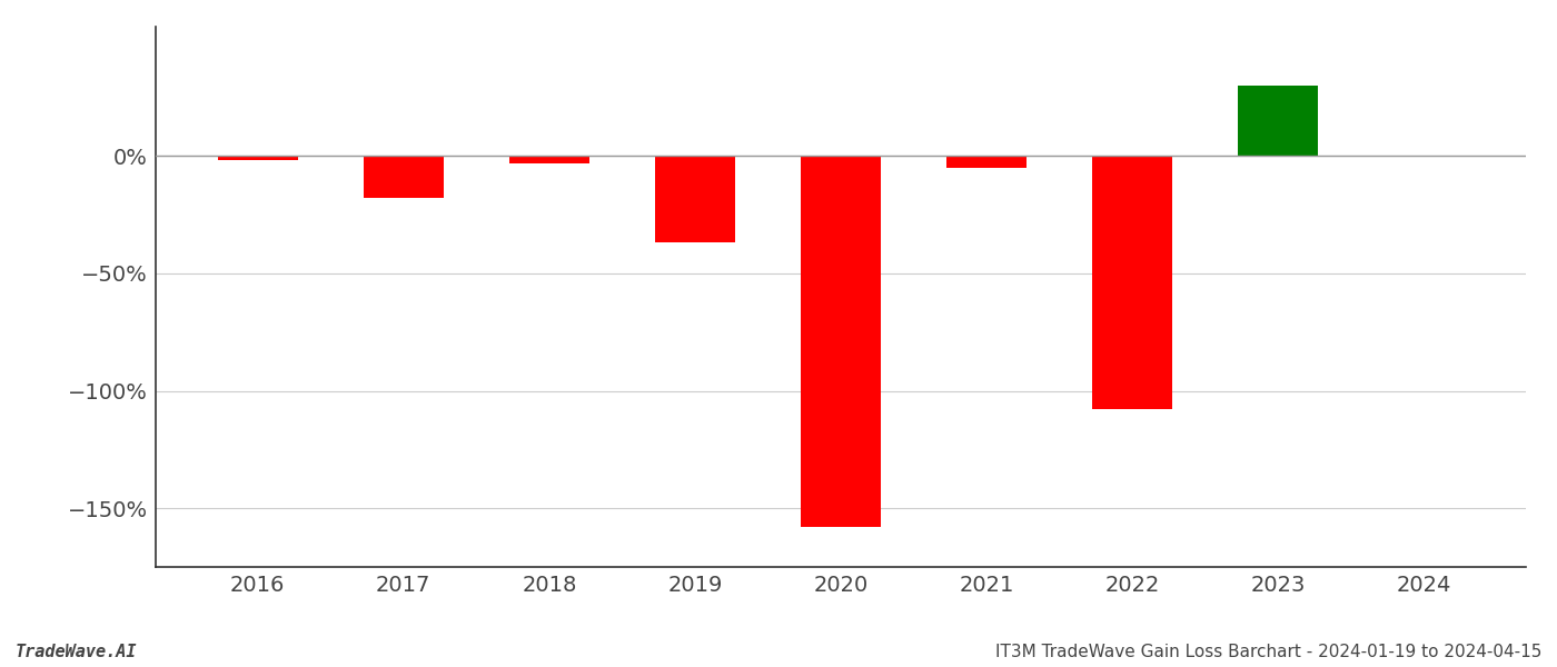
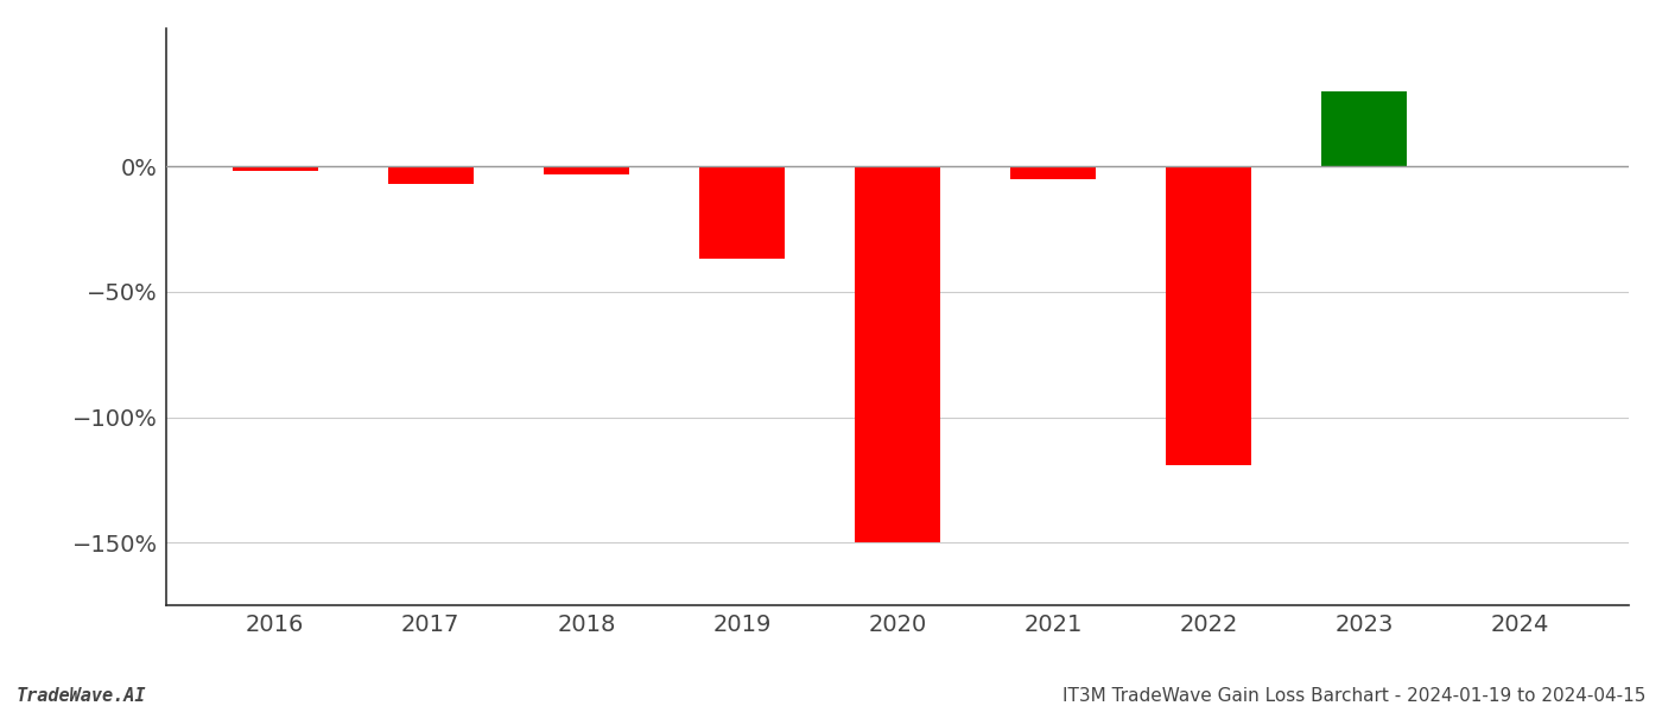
2017: -18% -> -7%
2020: -158% -> -150%
2022: -108% -> -119%
